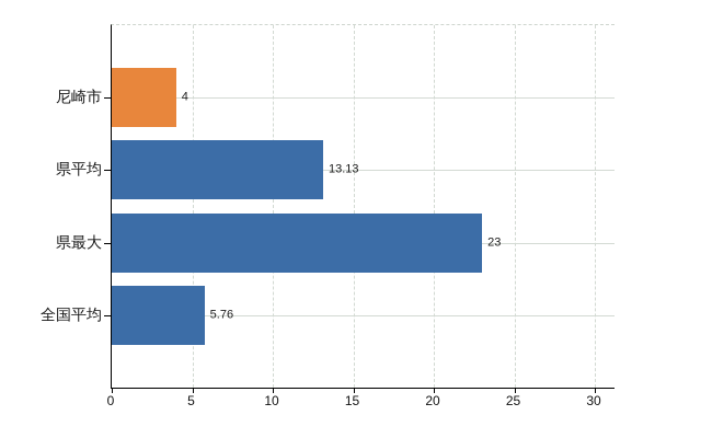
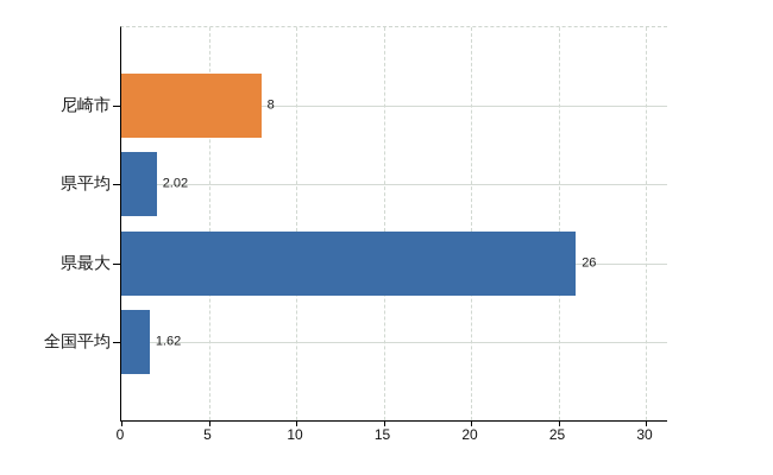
尼崎市: 4 -> 8
県平均: 13.13 -> 2.02
県最大: 23 -> 26
全国平均: 5.76 -> 1.62
